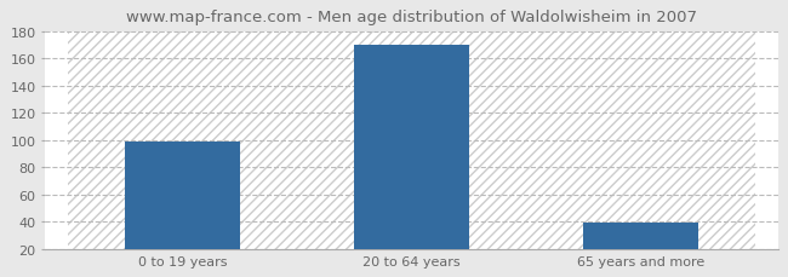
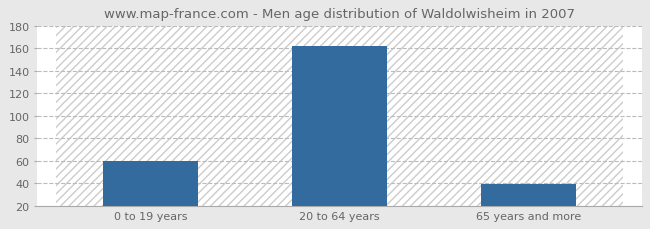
0 to 19 years: 99 -> 60
20 to 64 years: 170 -> 162
